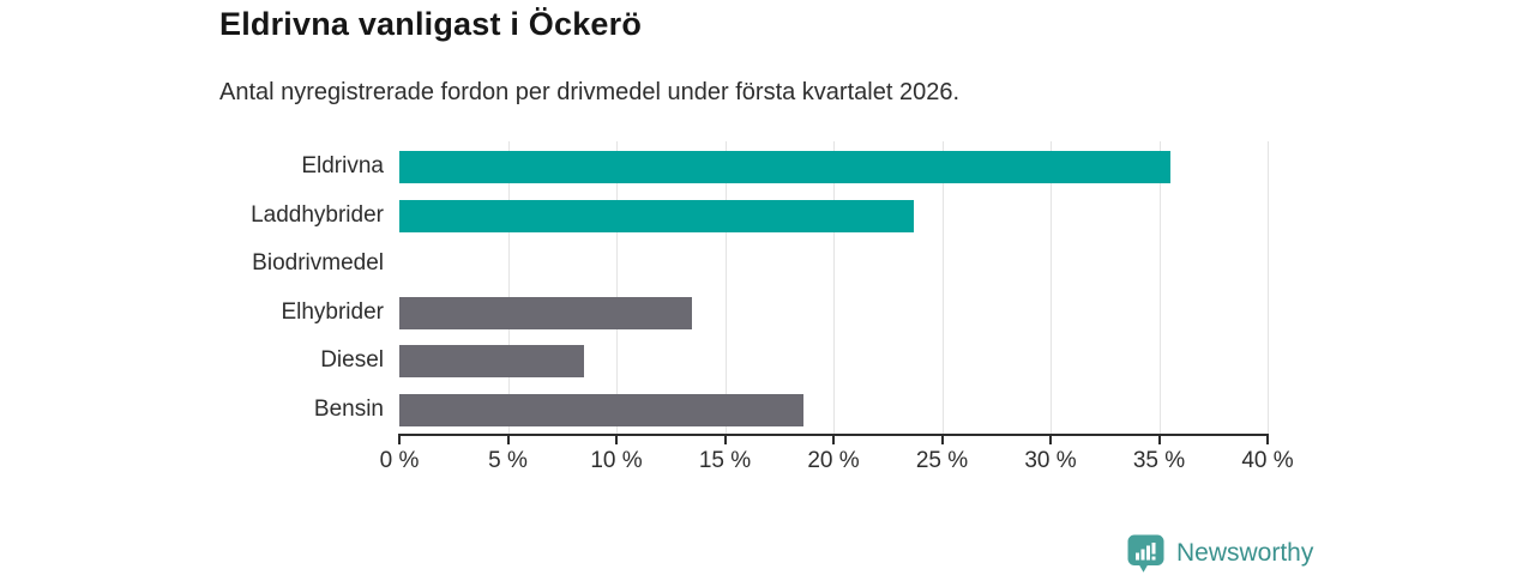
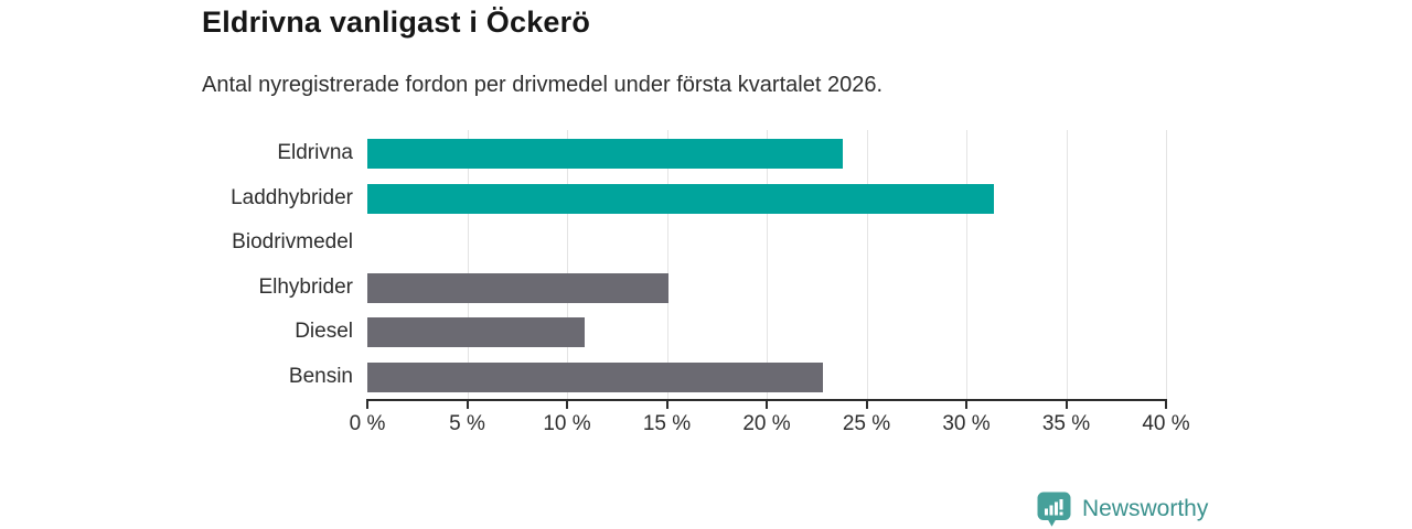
Eldrivna: 35.5% -> 23.8%
Laddhybrider: 23.7% -> 31.4%
Elhybrider: 13.5% -> 15.1%
Diesel: 8.5% -> 10.9%
Bensin: 18.6% -> 22.8%
